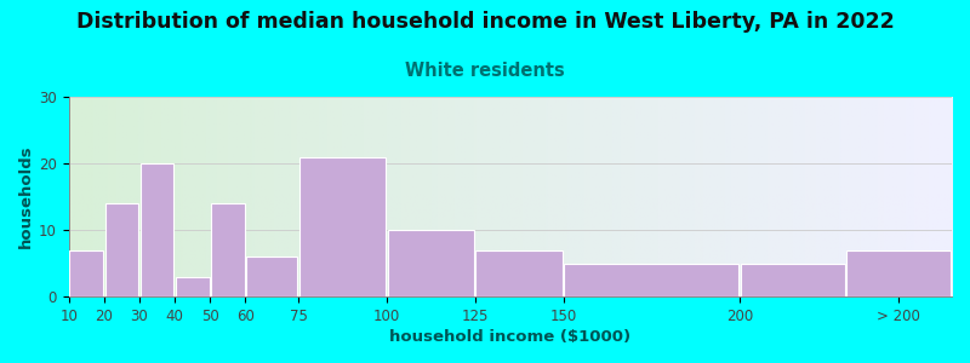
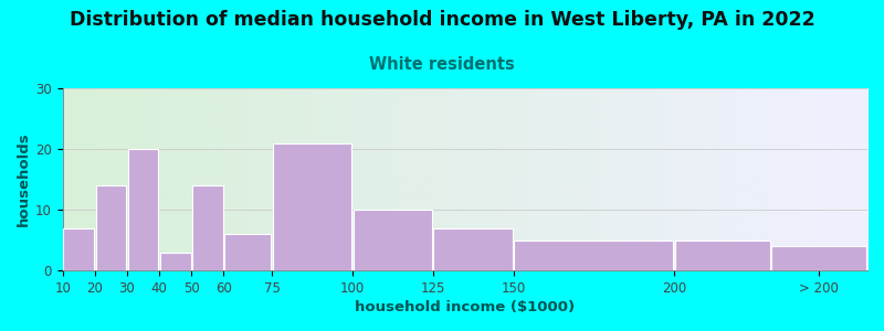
> 200: 7 -> 4
